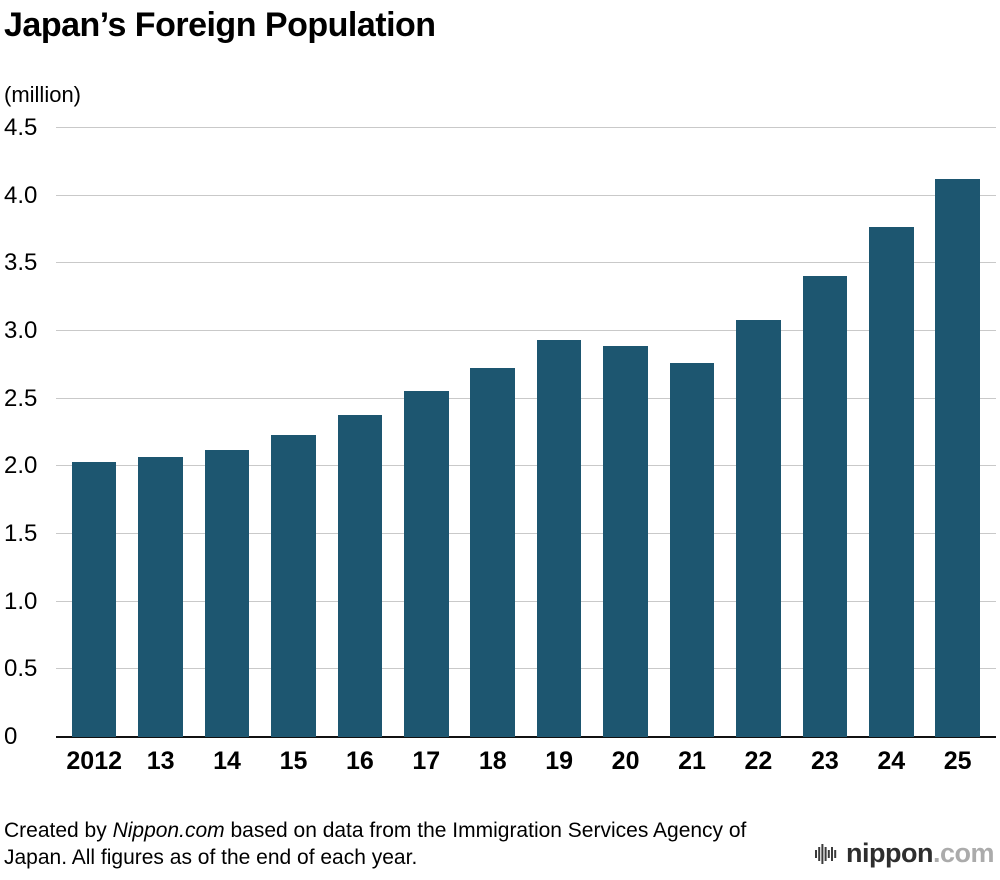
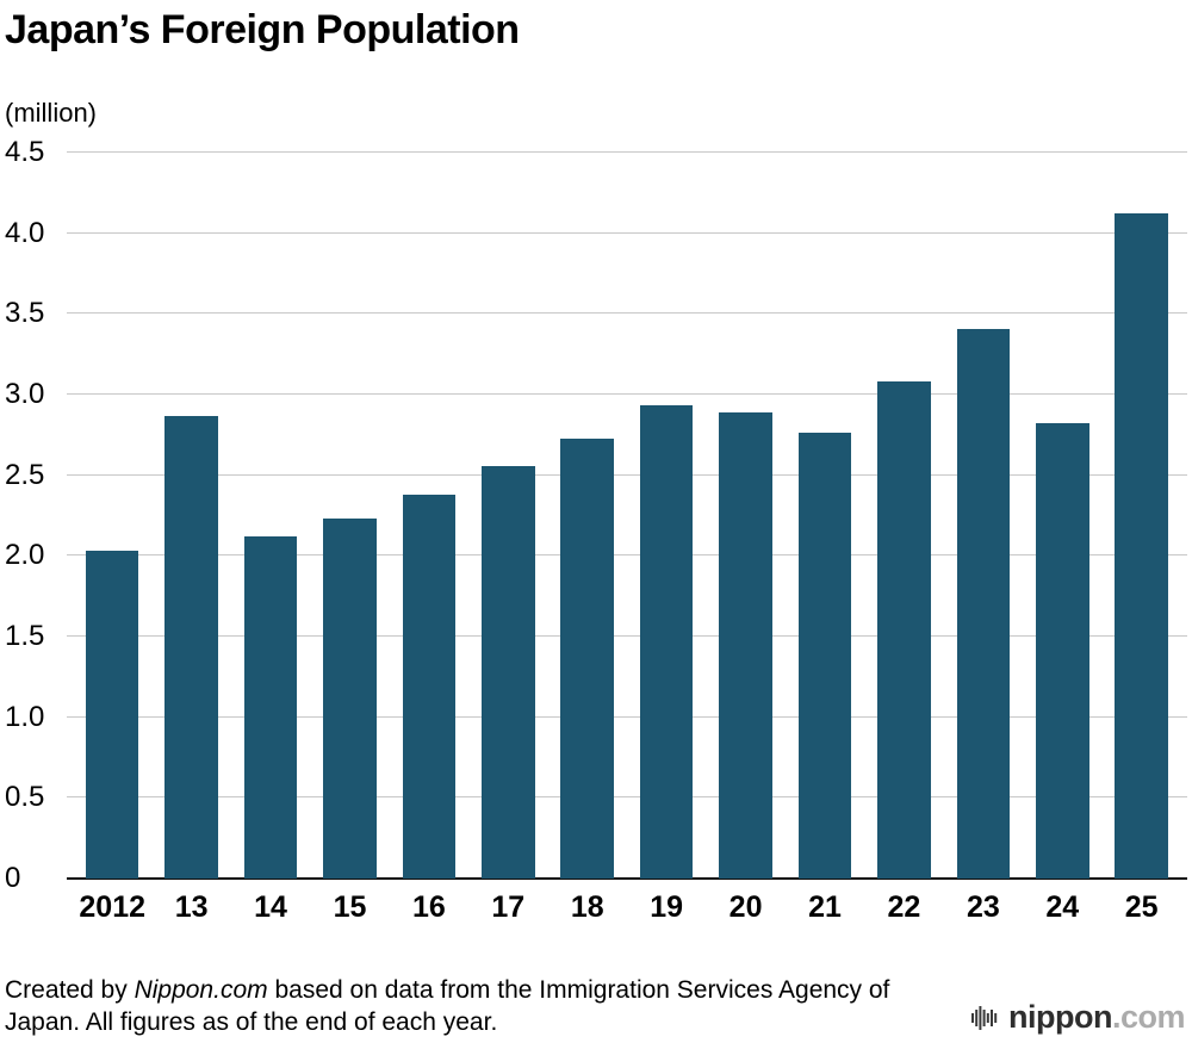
13: 2.07 -> 2.87
24: 3.77 -> 2.82
